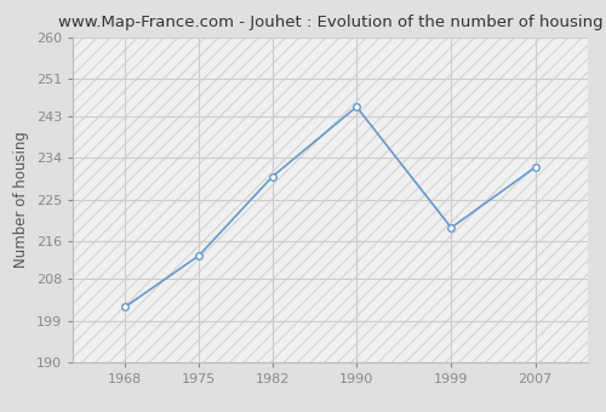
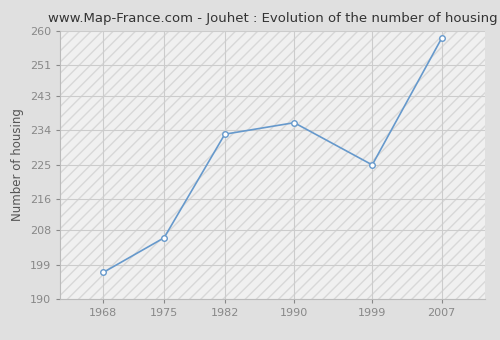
1968: 202 -> 197
1975: 213 -> 206
1982: 230 -> 233
1990: 245 -> 236
1999: 219 -> 225
2007: 232 -> 258
